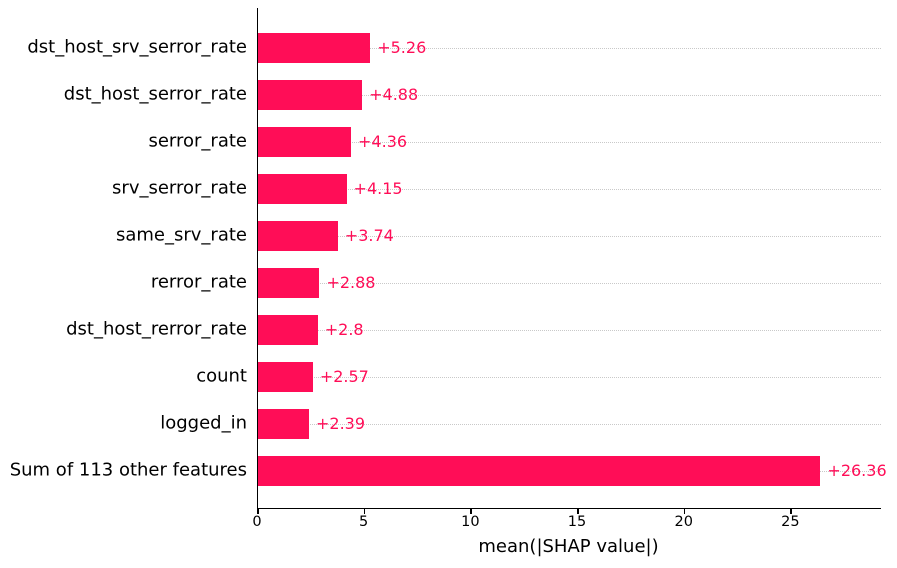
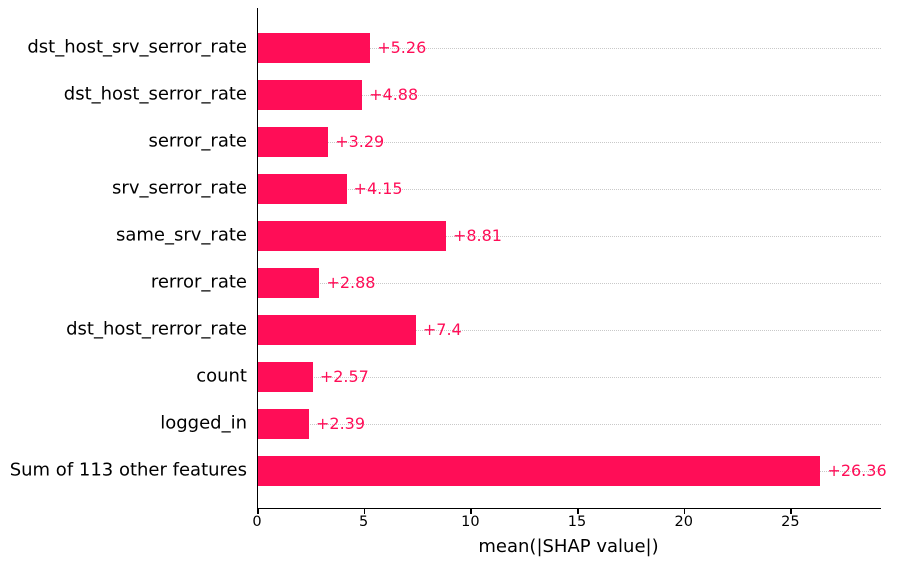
serror_rate: +4.36 -> +3.29
same_srv_rate: +3.74 -> +8.81
dst_host_rerror_rate: +2.8 -> +7.4
